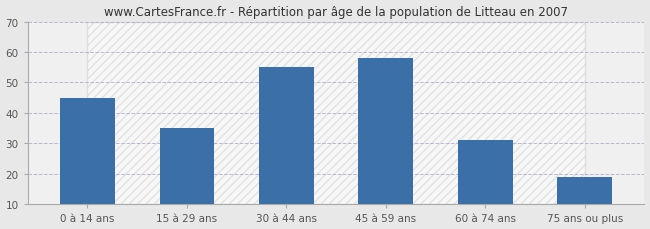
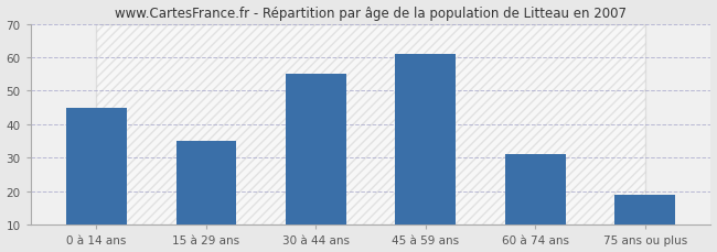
45 à 59 ans: 58 -> 61
